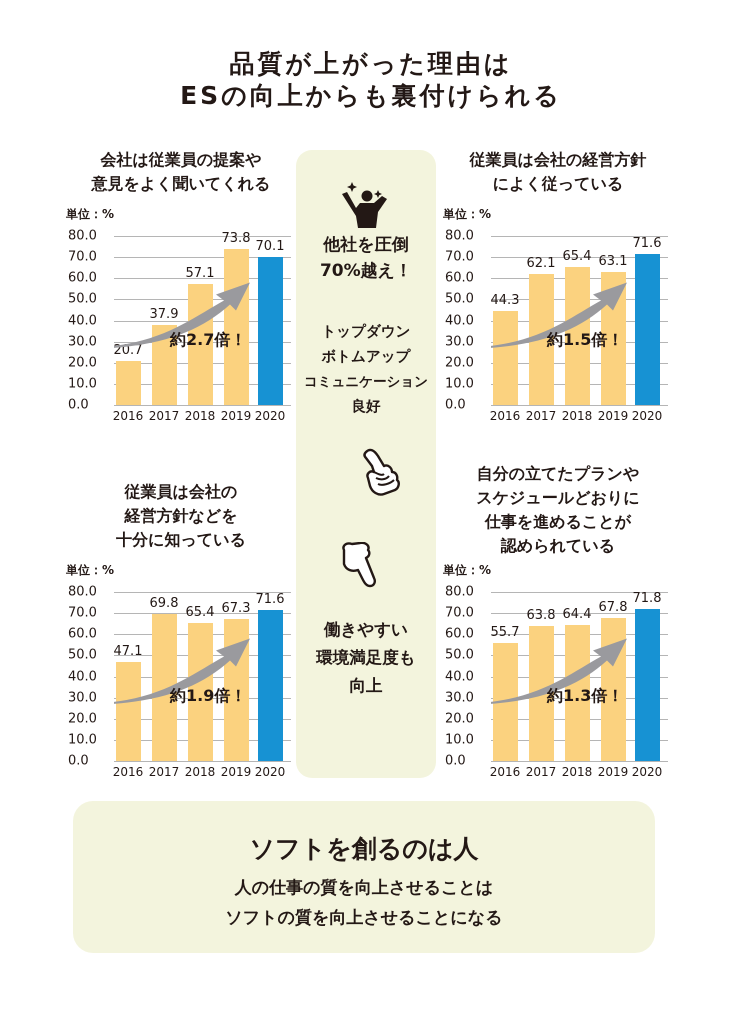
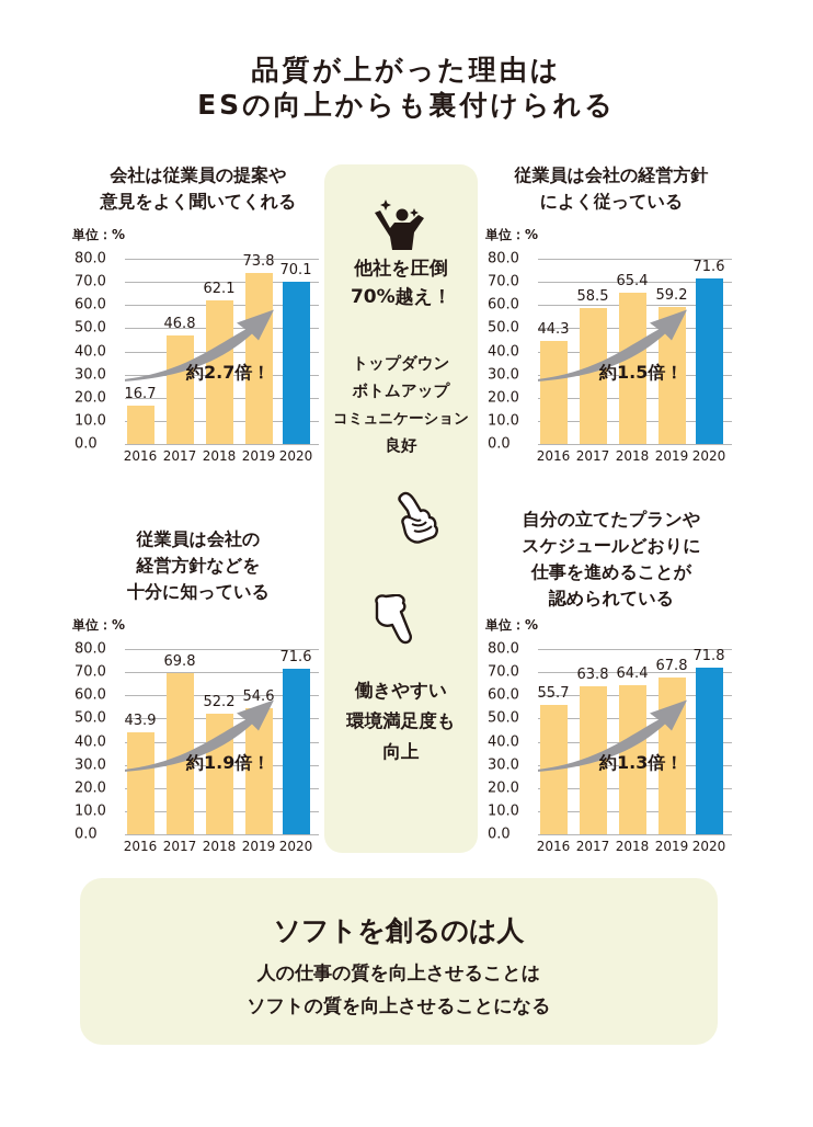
会社は従業員の提案や意見をよく聞いてくれる/2016: 20.7 -> 16.7
会社は従業員の提案や意見をよく聞いてくれる/2017: 37.9 -> 46.8
会社は従業員の提案や意見をよく聞いてくれる/2018: 57.1 -> 62.1
従業員は会社の経営方針によく従っている/2017: 62.1 -> 58.5
従業員は会社の経営方針によく従っている/2019: 63.1 -> 59.2
従業員は会社の経営方針などを十分に知っている/2016: 47.1 -> 43.9
従業員は会社の経営方針などを十分に知っている/2018: 65.4 -> 52.2
従業員は会社の経営方針などを十分に知っている/2019: 67.3 -> 54.6
